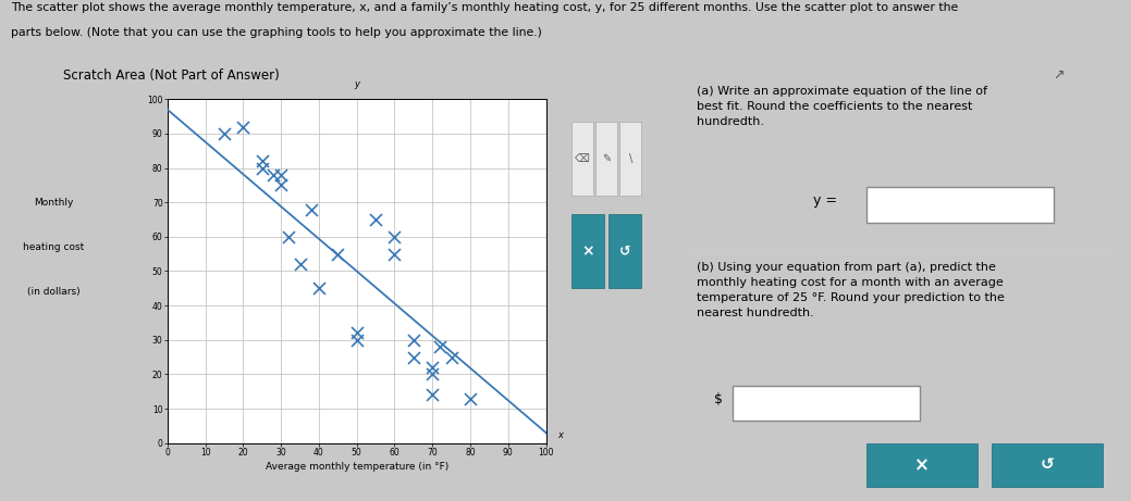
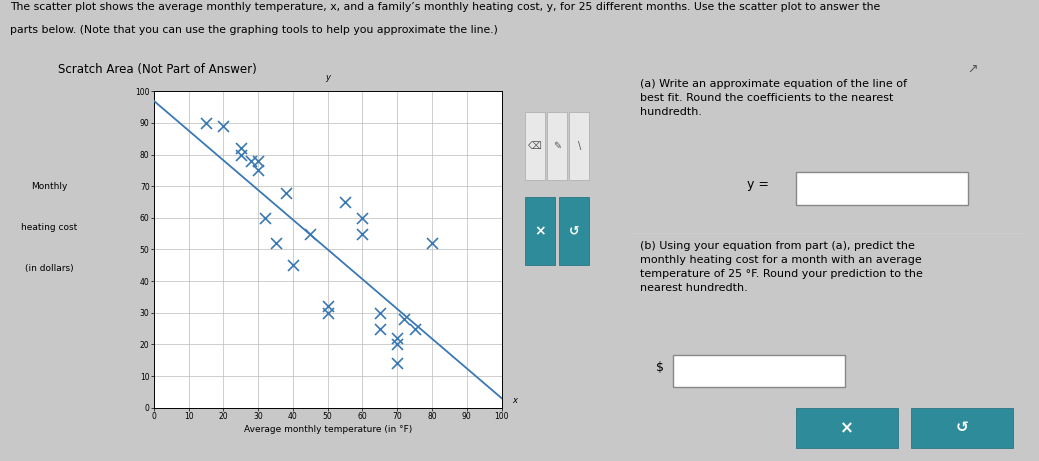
20: 92 -> 89
80: 13 -> 52
